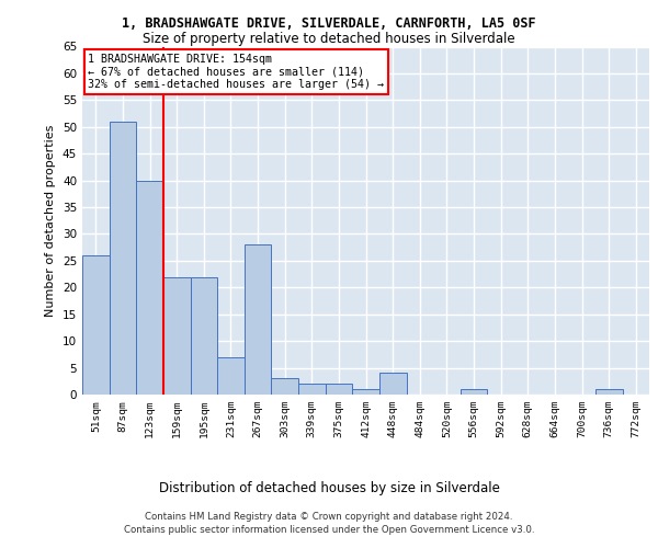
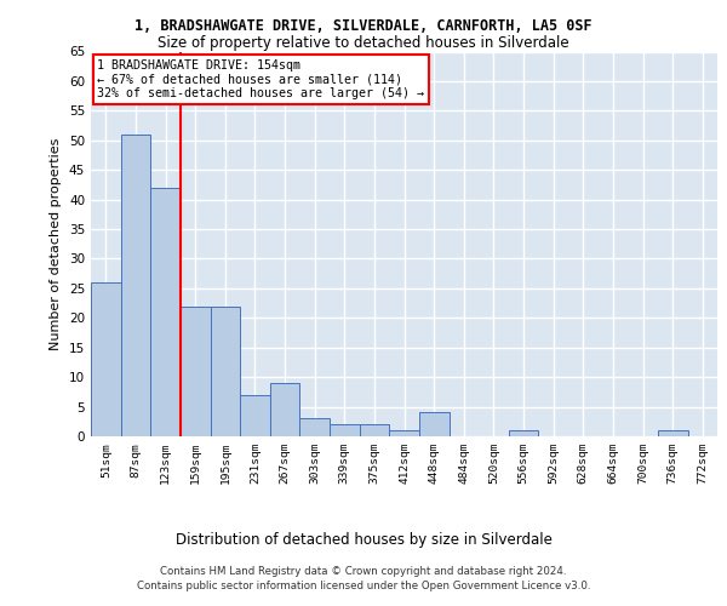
123sqm: 40 -> 42
267sqm: 28 -> 9
